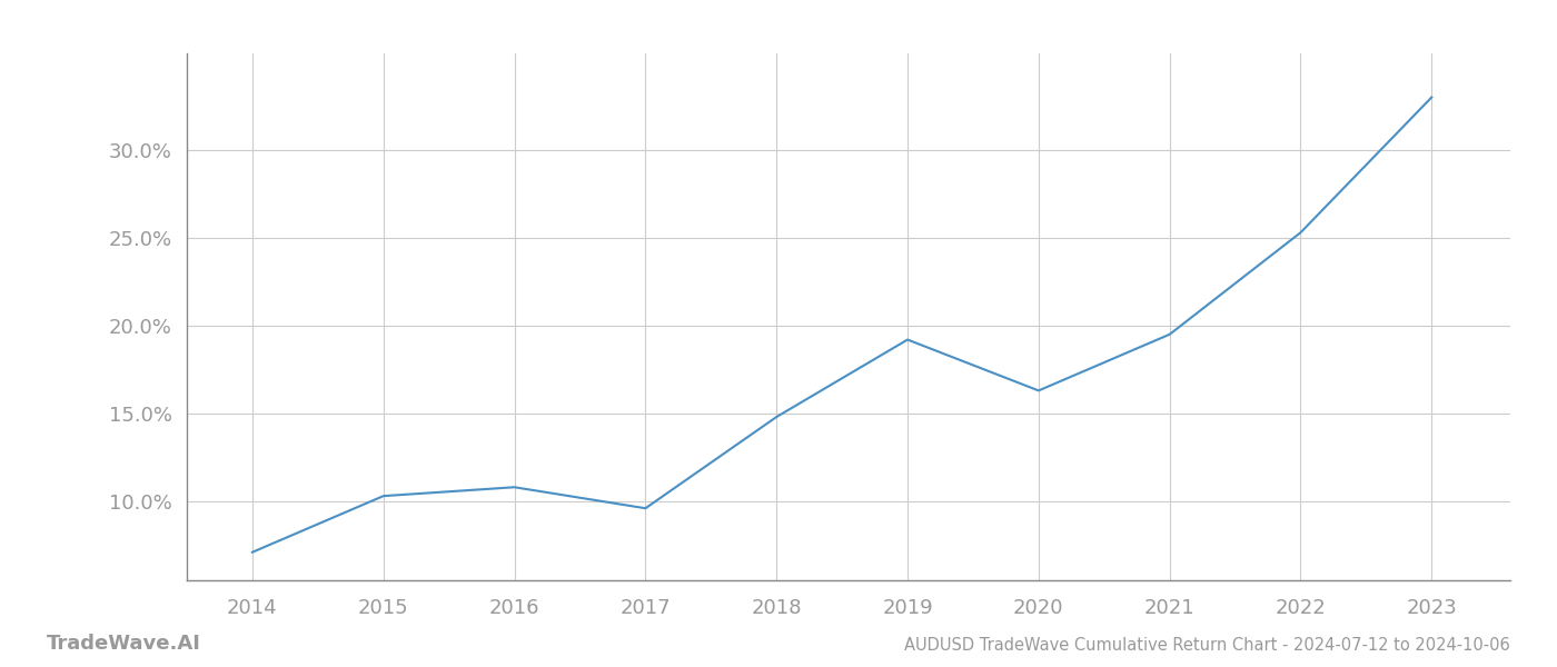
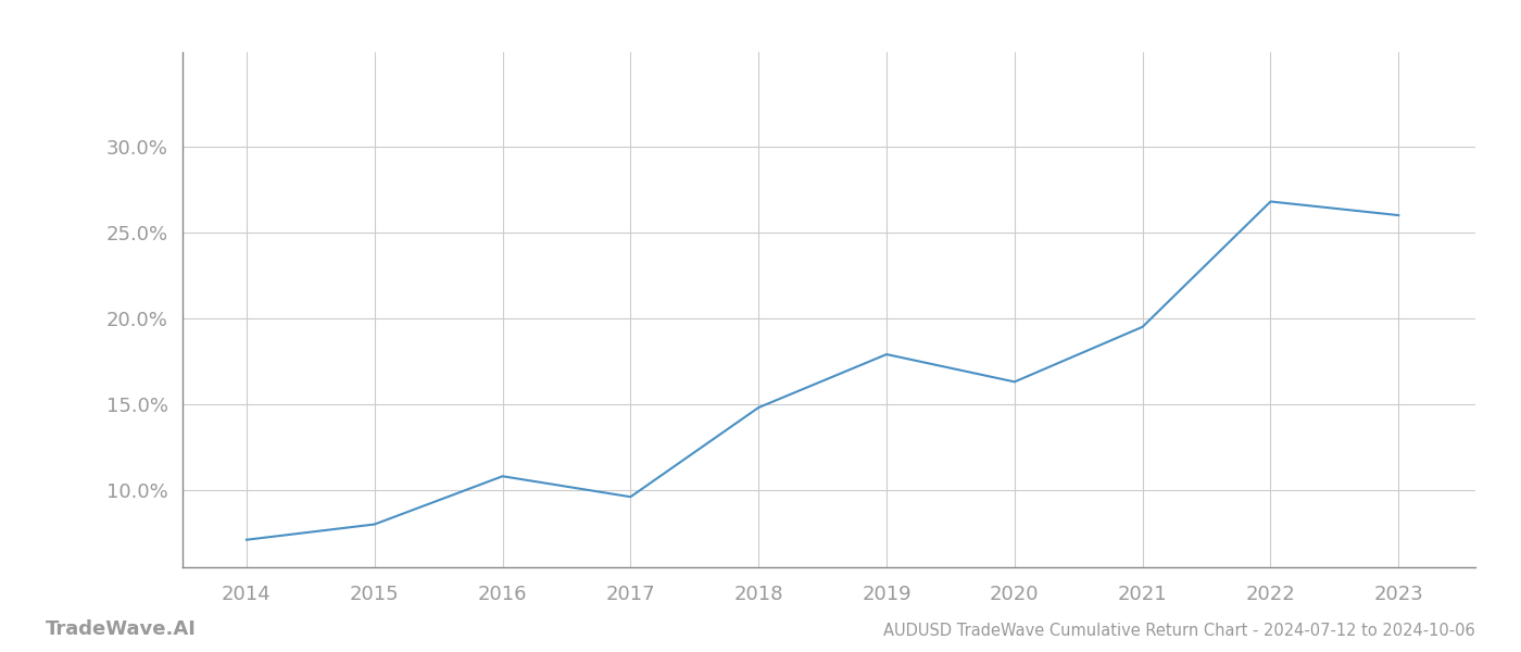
2015: 10.3% -> 8.0%
2019: 19.2% -> 17.9%
2022: 25.3% -> 26.8%
2023: 33.0% -> 26.0%
